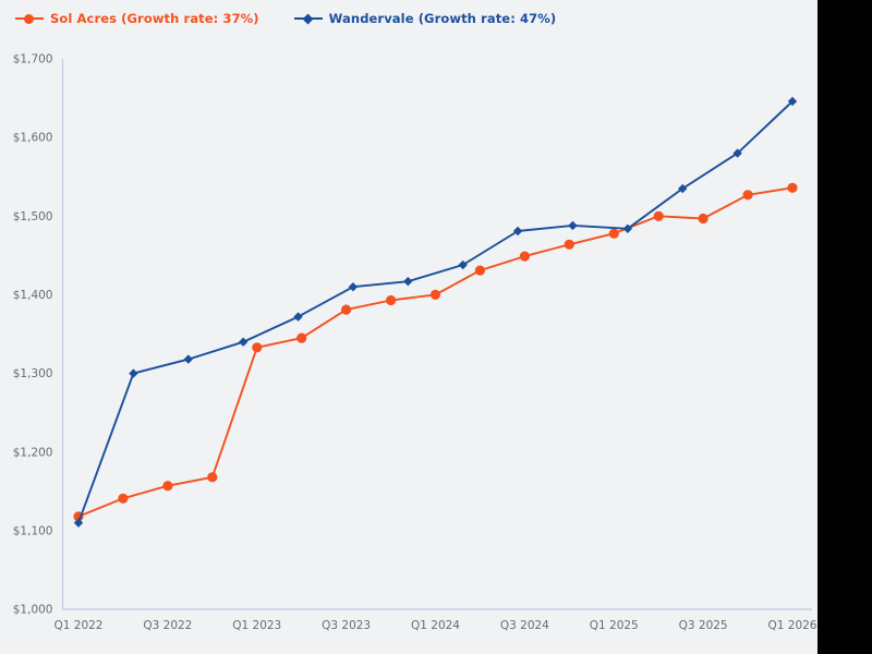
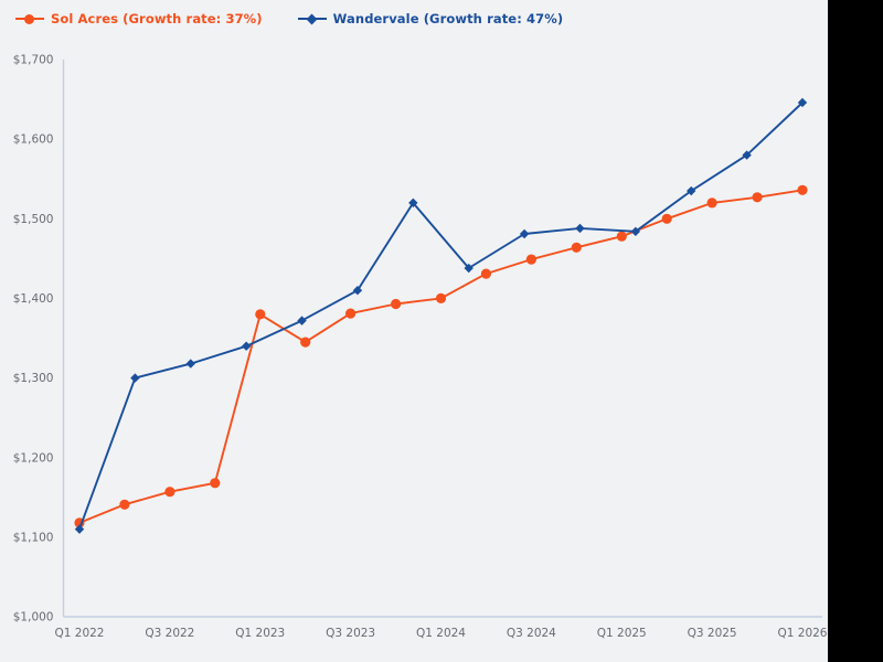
Sol Acres (Growth rate: 37%)/Q1 2023: $1330 -> $1380
Wandervale (Growth rate: 47%)/Q3 2023: $1420 -> $1520
Sol Acres (Growth rate: 37%)/Q3 2025: $1500 -> $1520
